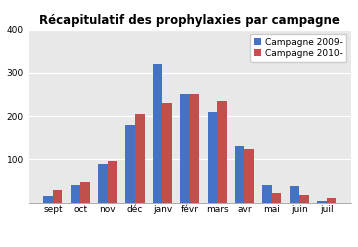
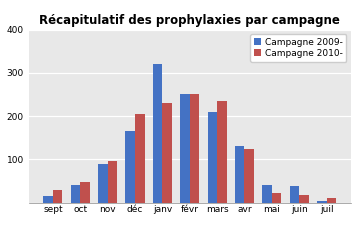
Campagne 2009-/déc: 180 -> 165
